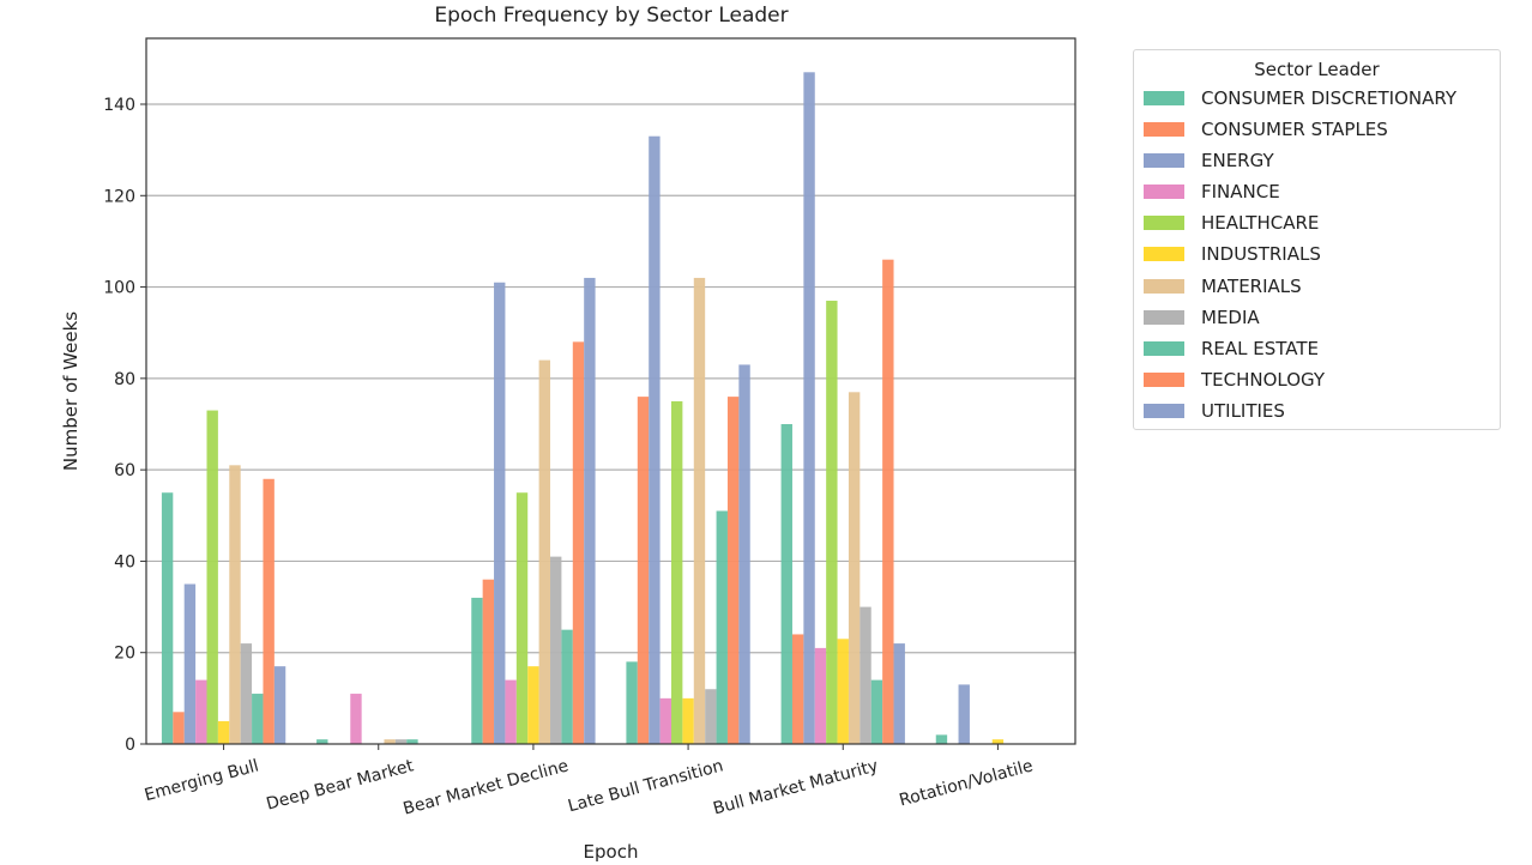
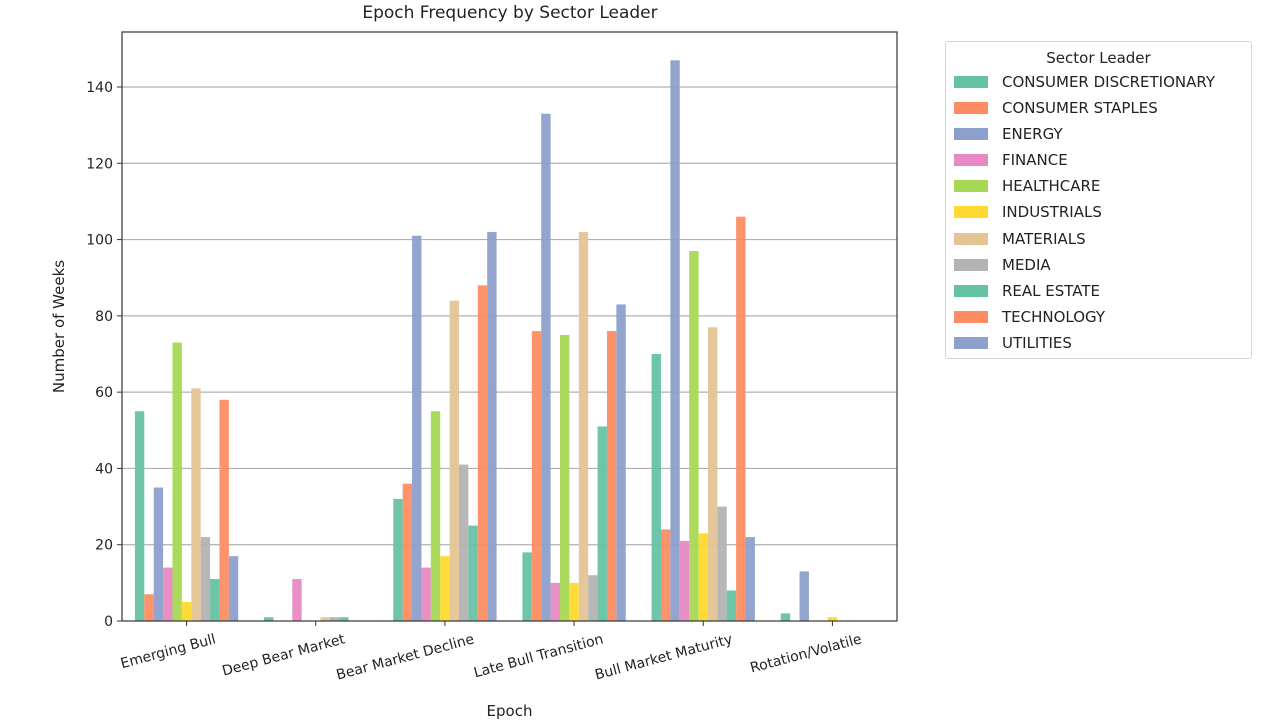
REAL ESTATE/Bull Market Maturity: 14 -> 8
